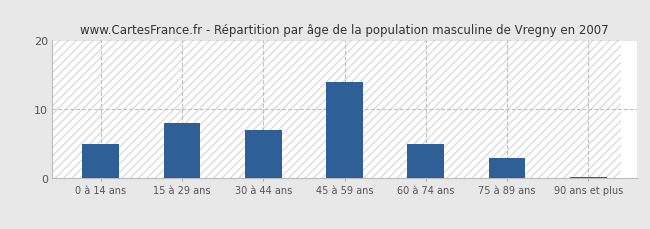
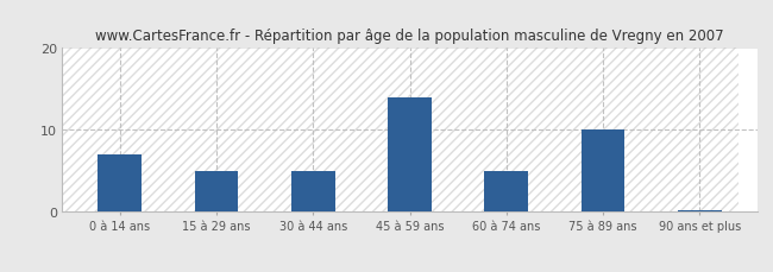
0 à 14 ans: 5.0 -> 7.0
15 à 29 ans: 8.0 -> 5.0
30 à 44 ans: 7.0 -> 5.0
75 à 89 ans: 3.0 -> 10.0
